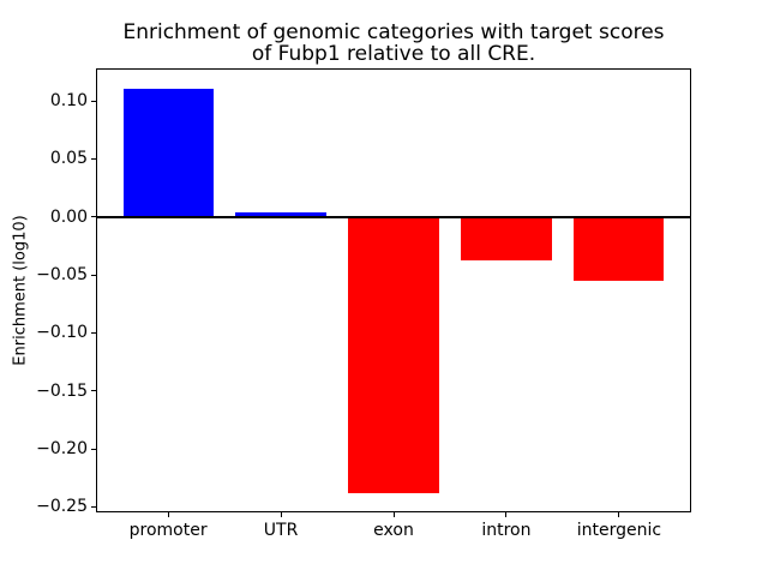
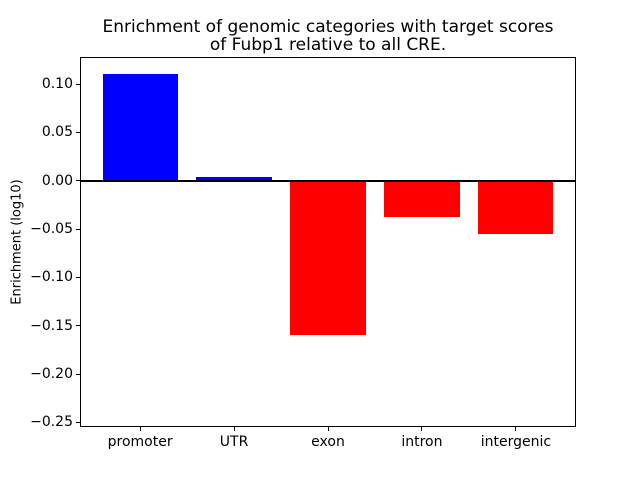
exon: -0.24 -> -0.16
